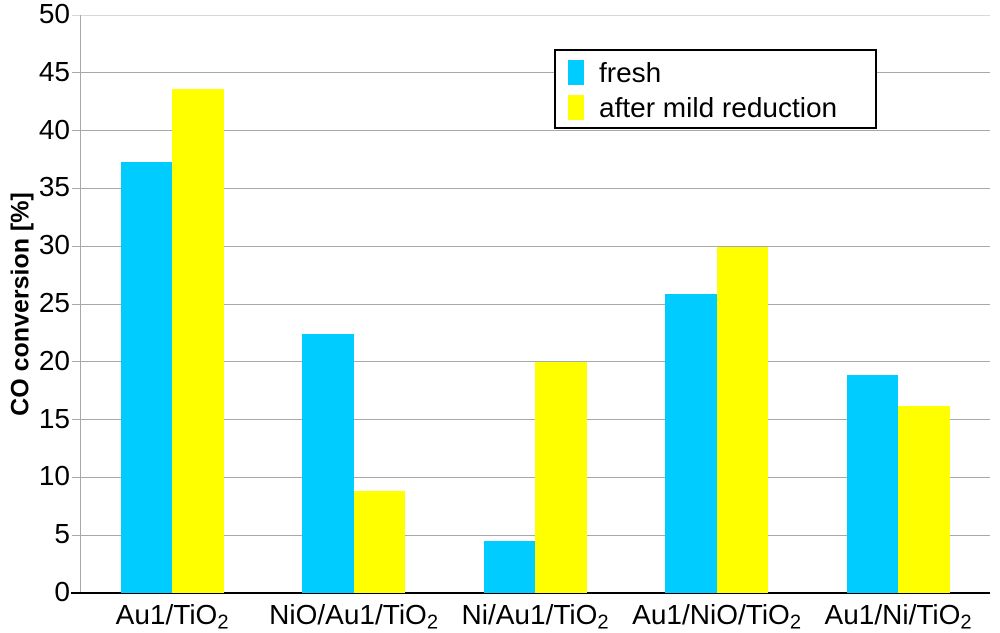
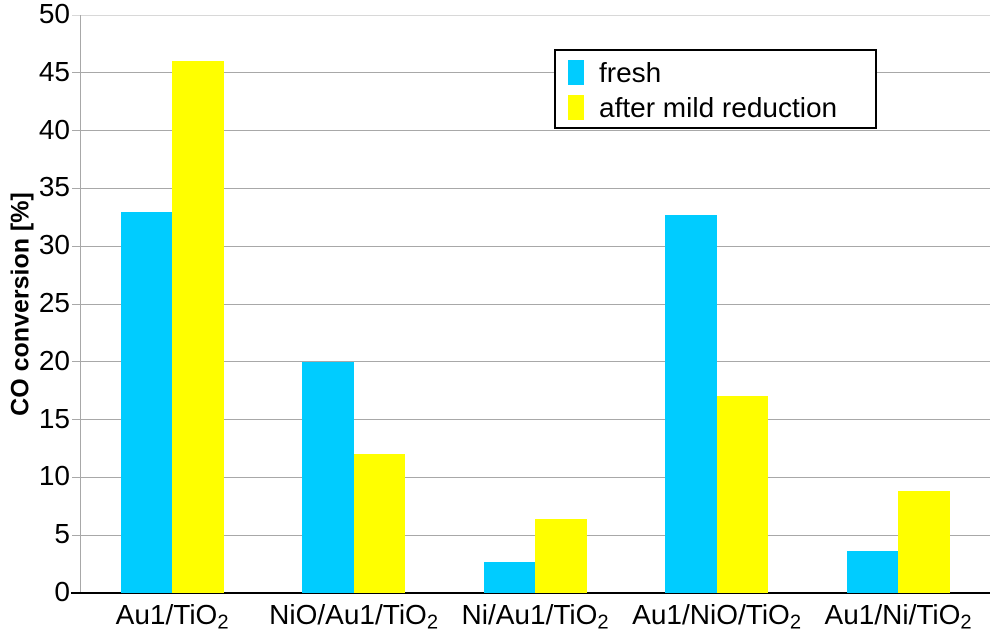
fresh/Au1/TiO2: 37.3 -> 33.0
after mild reduction/Au1/TiO2: 43.6 -> 46.0
fresh/NiO/Au1/TiO2: 22.4 -> 20.0
after mild reduction/NiO/Au1/TiO2: 8.8 -> 12.0
fresh/Ni/Au1/TiO2: 4.5 -> 2.7
after mild reduction/Ni/Au1/TiO2: 20.0 -> 6.4
fresh/Au1/NiO/TiO2: 25.9 -> 32.7
after mild reduction/Au1/NiO/TiO2: 29.9 -> 17.0
fresh/Au1/Ni/TiO2: 18.9 -> 3.6
after mild reduction/Au1/Ni/TiO2: 16.2 -> 8.8
